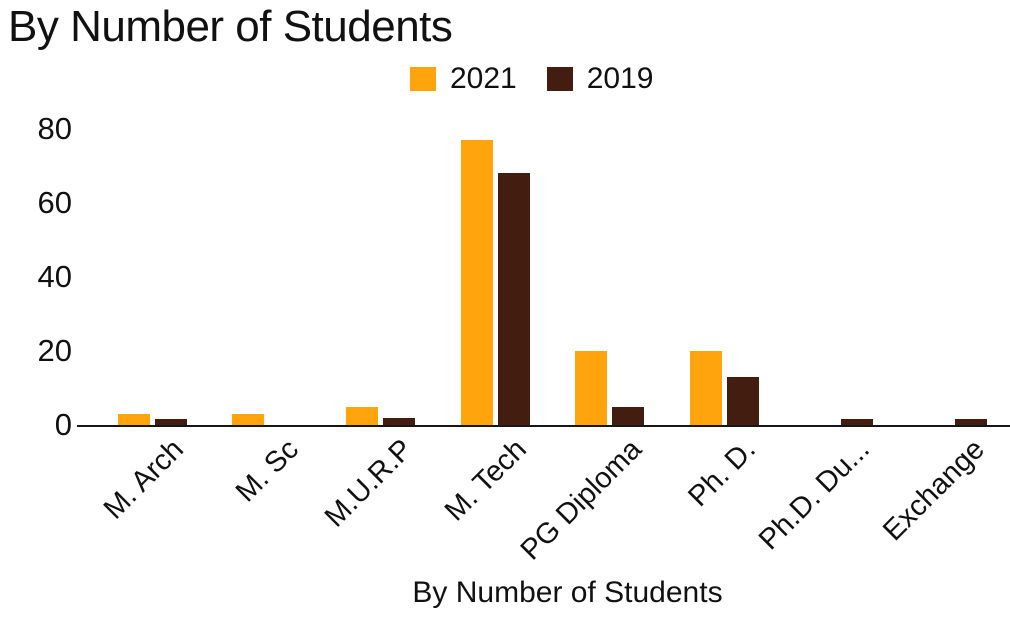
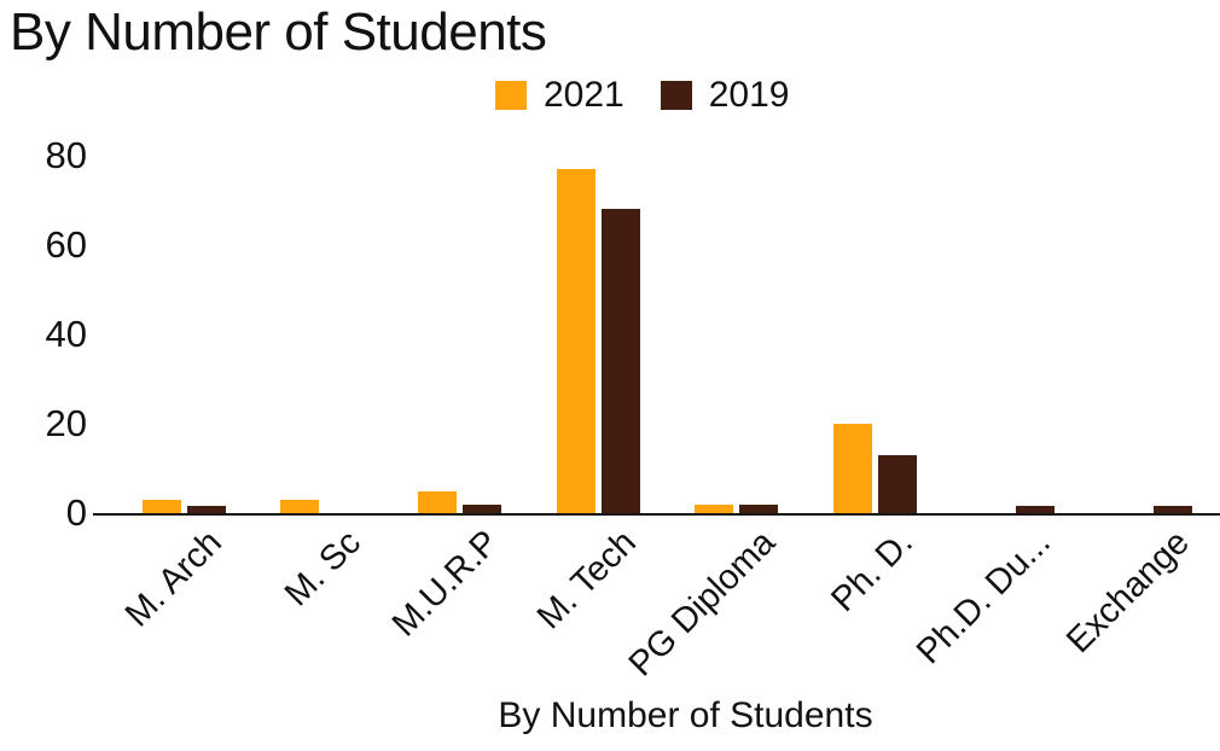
2021/PG Diploma: 20 -> 2
2019/PG Diploma: 5 -> 2
